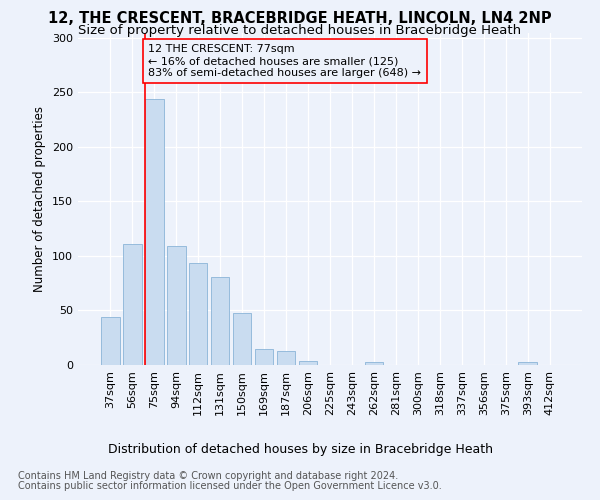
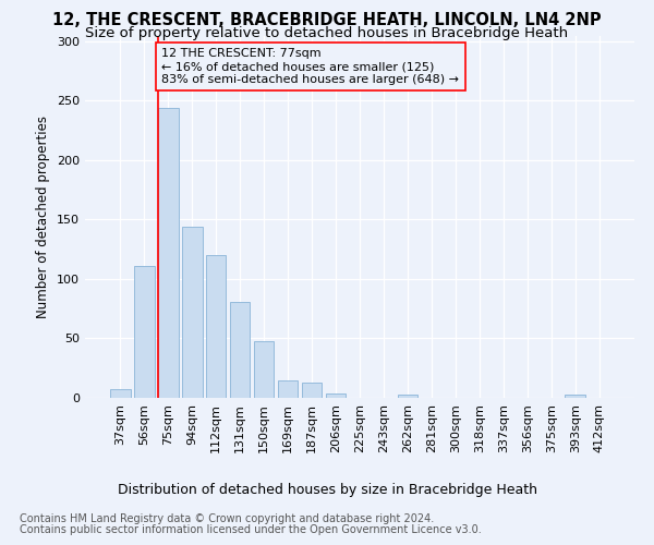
37sqm: 44 -> 7
94sqm: 109 -> 144
112sqm: 94 -> 120
